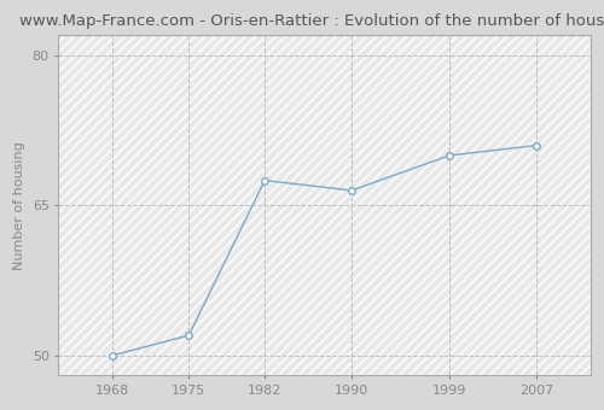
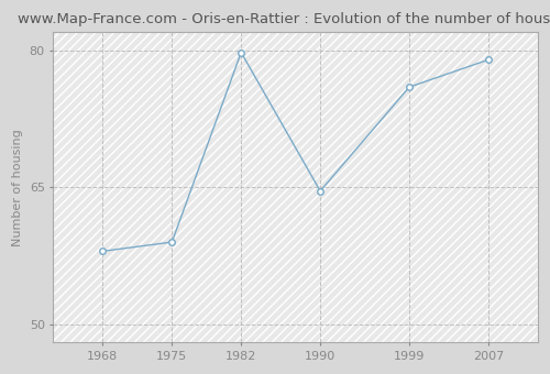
1968: 50.0 -> 58.0
1975: 52.0 -> 59.0
1982: 67.5 -> 79.8
1990: 66.5 -> 64.6
1999: 70.0 -> 76.0
2007: 71.0 -> 79.0
